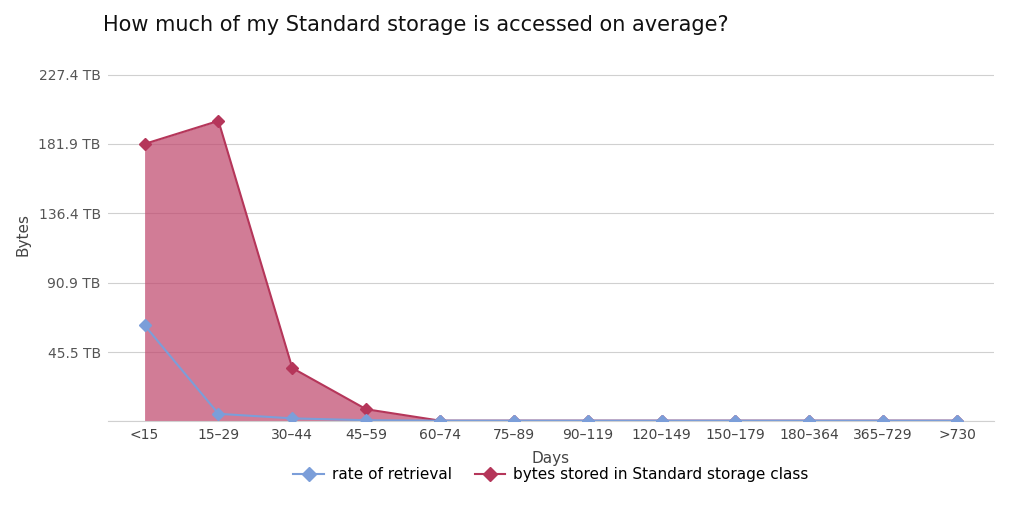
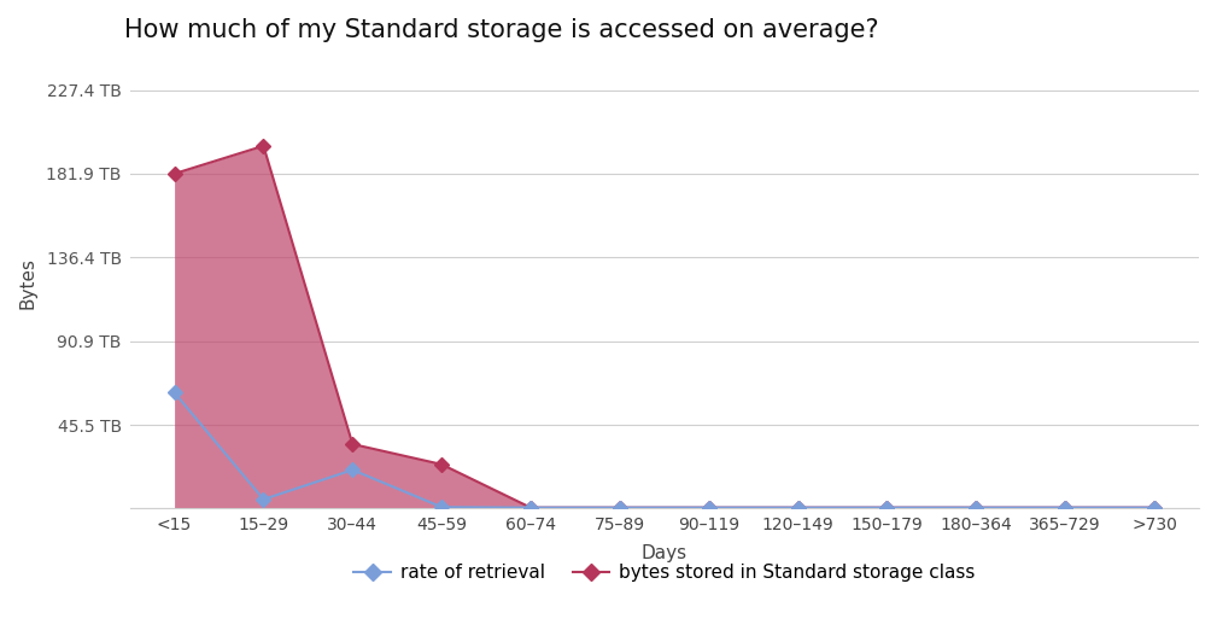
rate of retrieval/30–44: 2 TB -> 21 TB
bytes stored in Standard storage class/45–59: 8 TB -> 24 TB
